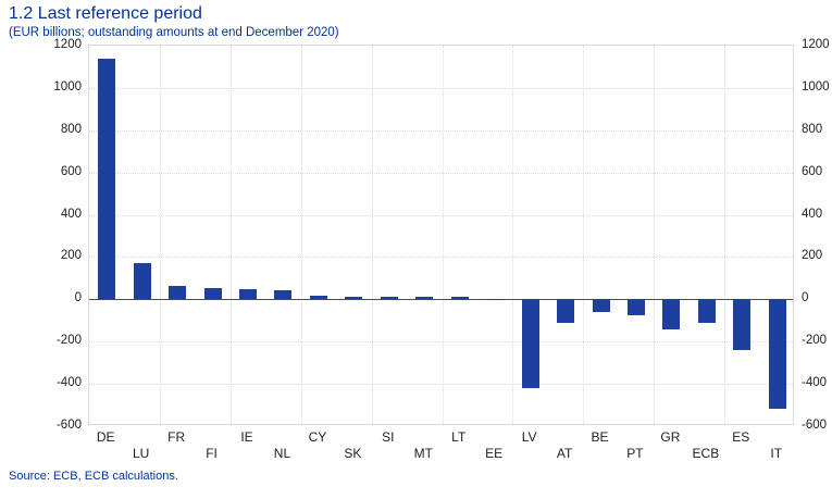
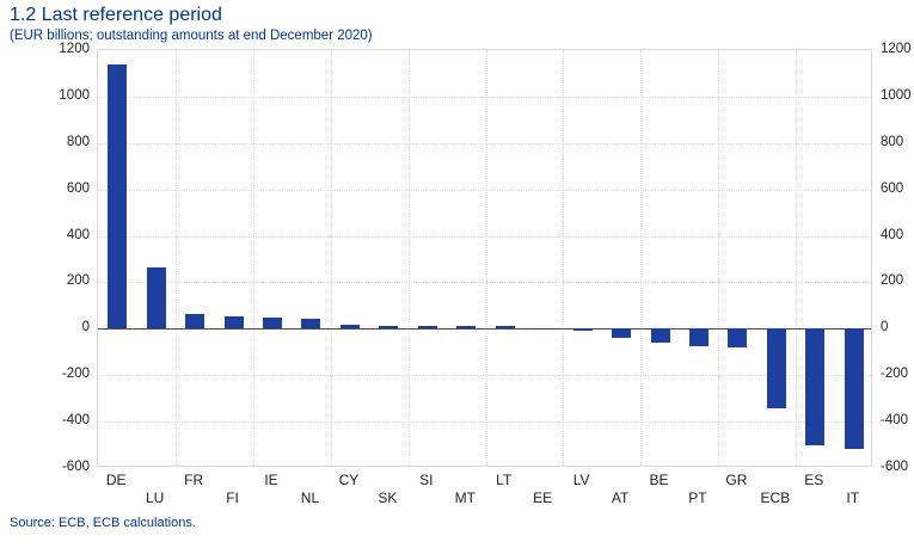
LU: 170 -> 270
LV: -420 -> -10
AT: -110 -> -40
GR: -140 -> -80
ECB: -110 -> -340
ES: -240 -> -500
